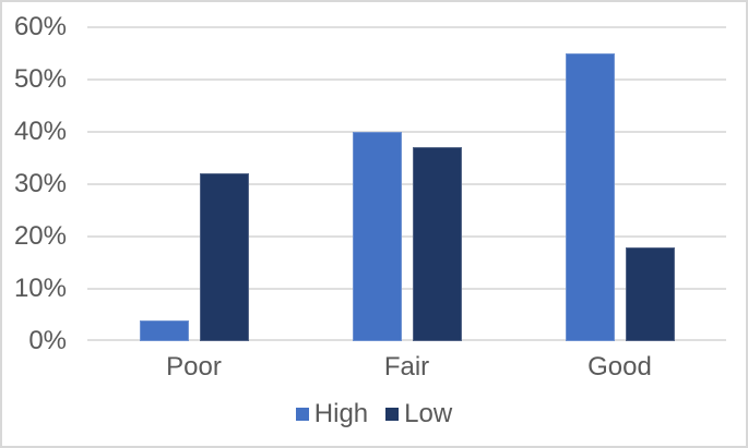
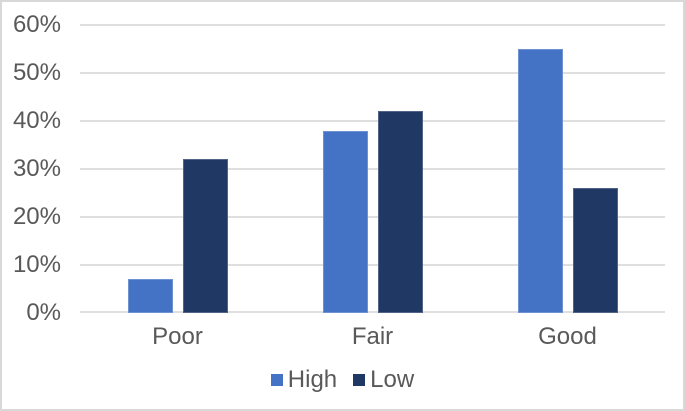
High/Poor: 4% -> 7%
High/Fair: 40% -> 38%
Low/Fair: 37% -> 42%
Low/Good: 18% -> 26%
